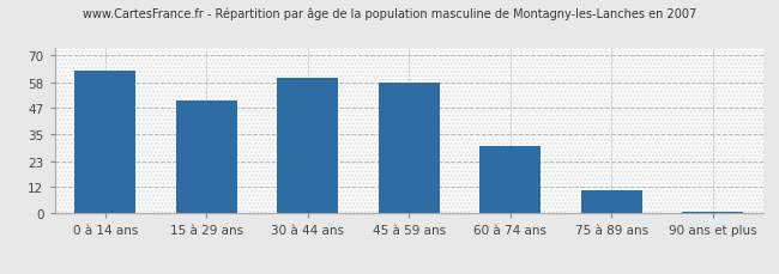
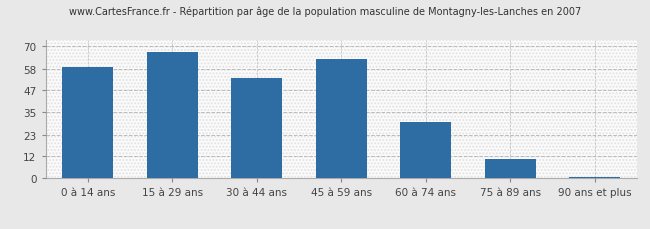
0 à 14 ans: 63 -> 59
15 à 29 ans: 50 -> 67
30 à 44 ans: 60 -> 53
45 à 59 ans: 58 -> 63
